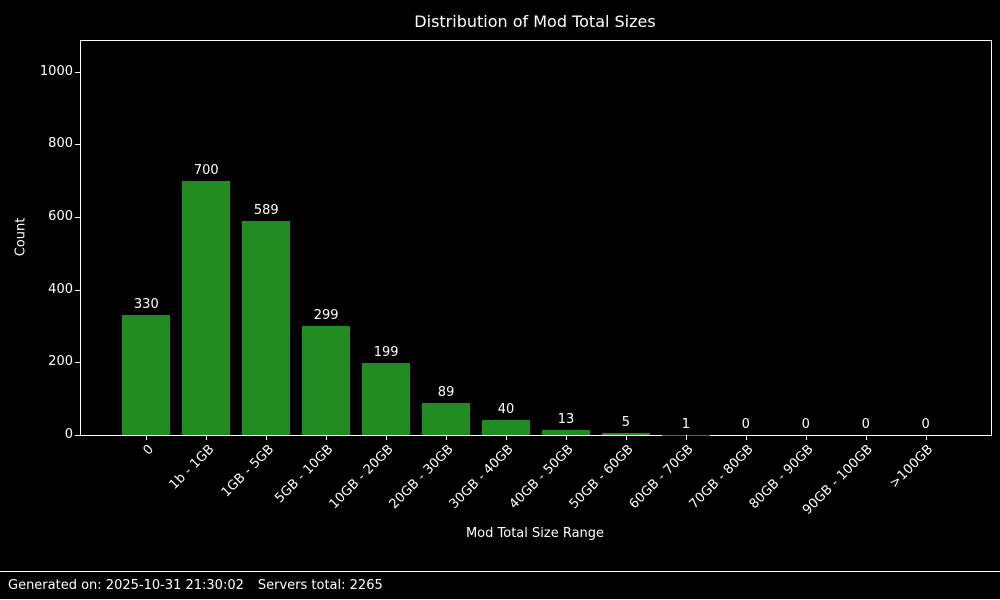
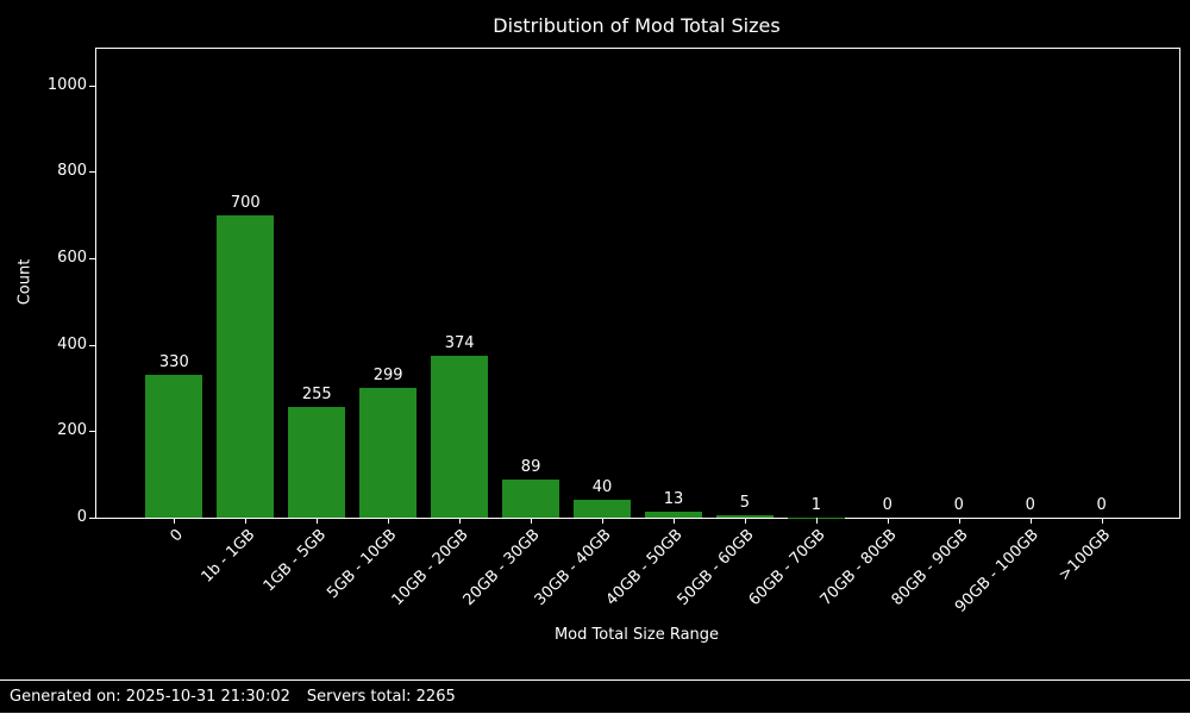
1GB - 5GB: 589 -> 255
10GB - 20GB: 199 -> 374
